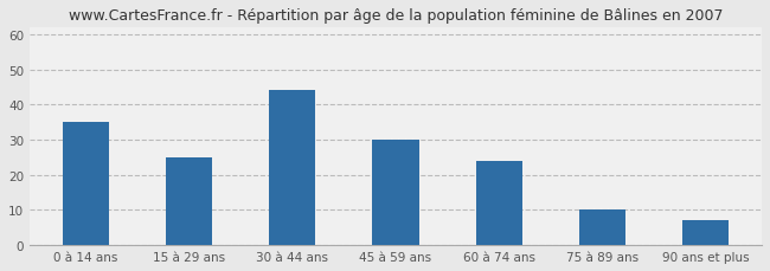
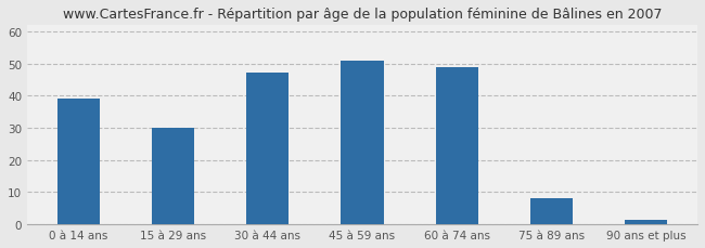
0 à 14 ans: 35.0 -> 39.0
15 à 29 ans: 25.0 -> 30.0
30 à 44 ans: 44.0 -> 47.0
45 à 59 ans: 30.0 -> 51.0
60 à 74 ans: 24.0 -> 49.0
75 à 89 ans: 10.0 -> 8.0
90 ans et plus: 7.0 -> 1.5
